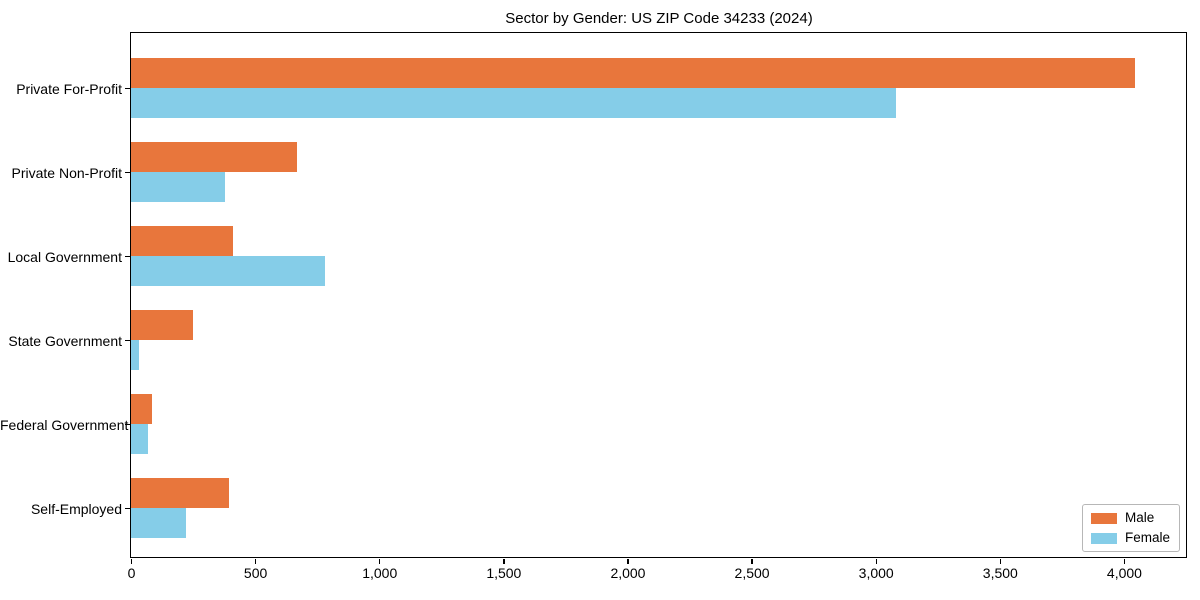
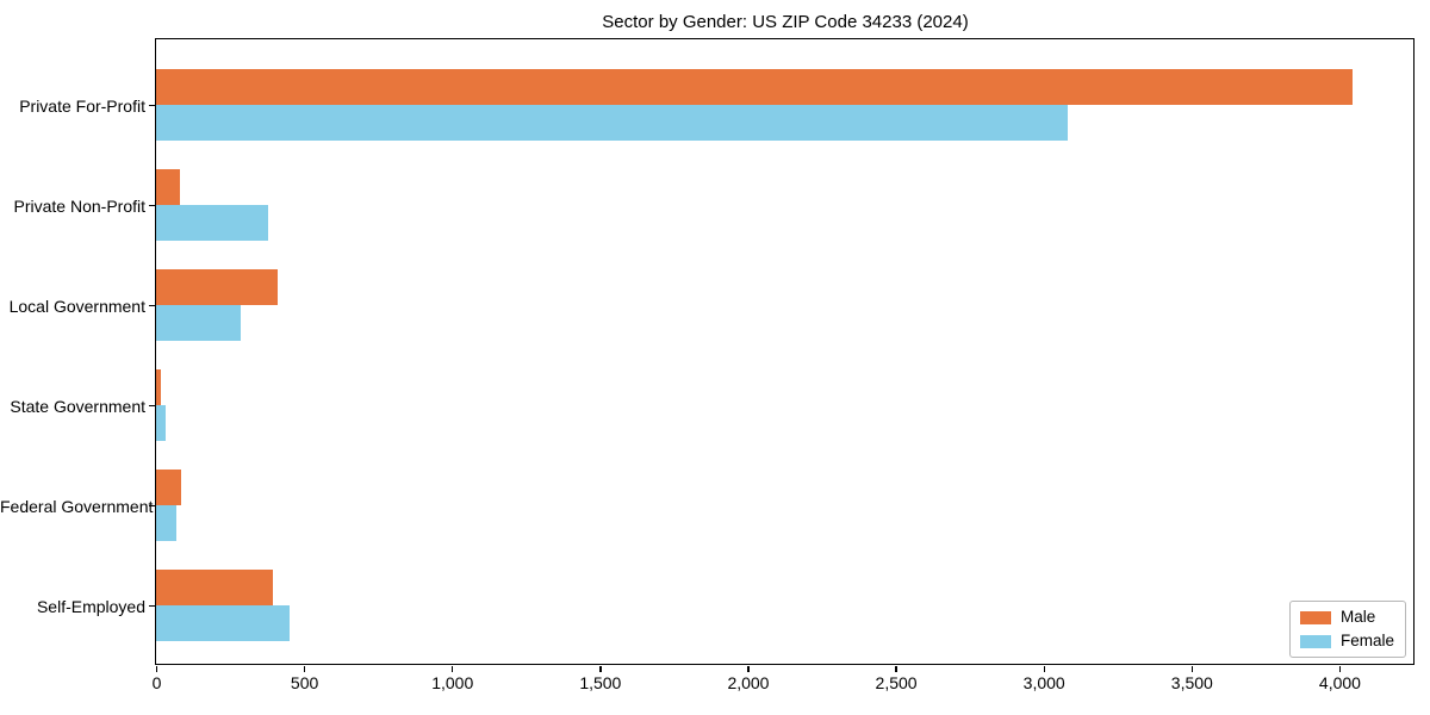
Male/Private Non-Profit: 670 -> 80
Female/Local Government: 780 -> 290
Male/State Government: 250 -> 20
Female/Self-Employed: 220 -> 450
